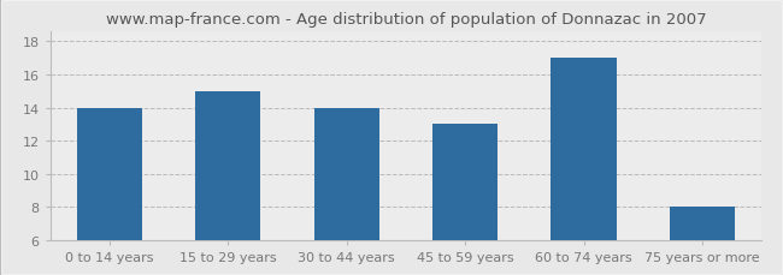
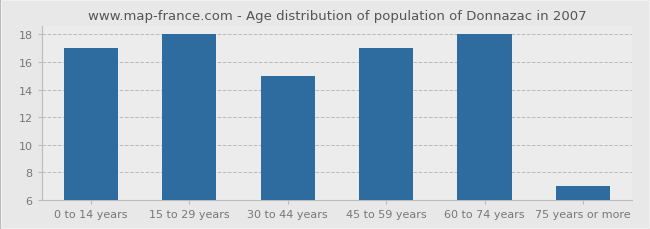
0 to 14 years: 14 -> 17
15 to 29 years: 15 -> 18
30 to 44 years: 14 -> 15
45 to 59 years: 13 -> 17
60 to 74 years: 17 -> 18
75 years or more: 8 -> 7
